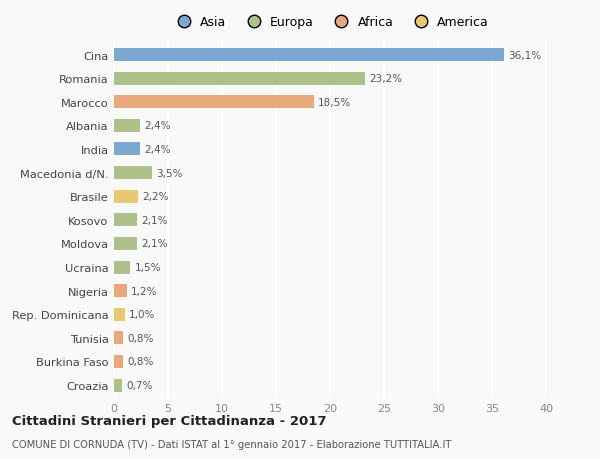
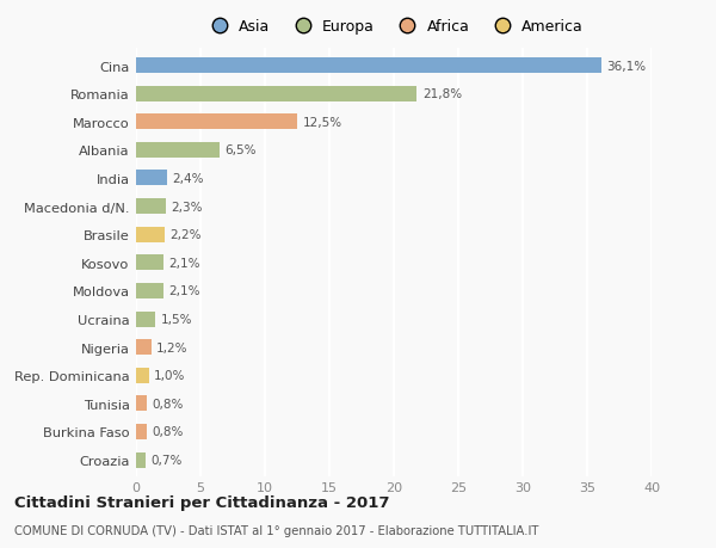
Romania: 23,2% -> 21,8%
Marocco: 18,5% -> 12,5%
Albania: 2,4% -> 6,5%
Macedonia d/N.: 3,5% -> 2,3%
